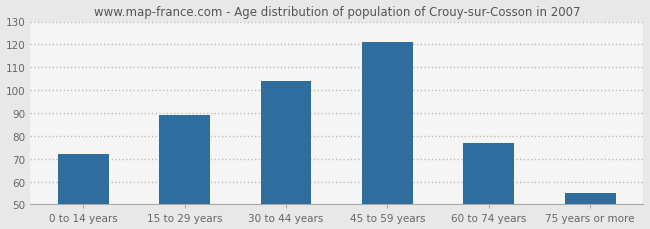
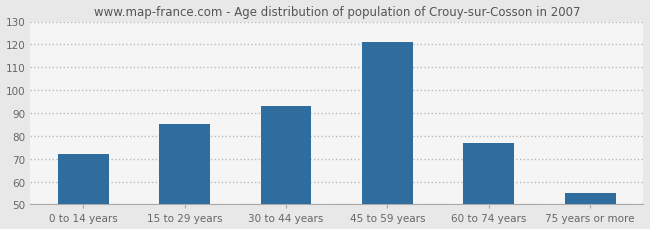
15 to 29 years: 89 -> 85
30 to 44 years: 104 -> 93
